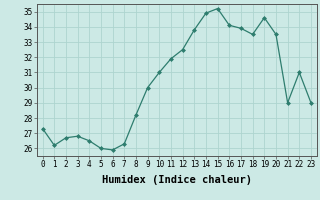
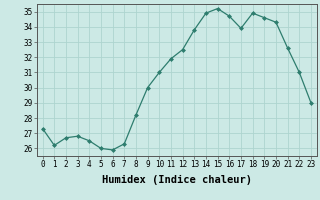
16: 34.1 -> 34.7
18: 33.5 -> 34.9
20: 33.5 -> 34.3
21: 29.0 -> 32.6
